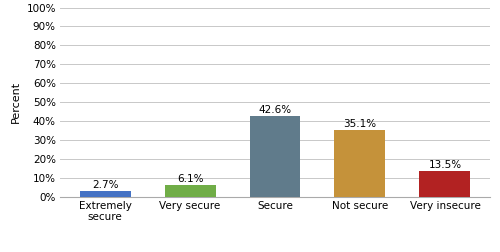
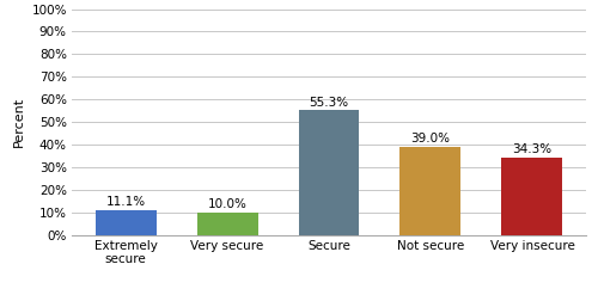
Extremely secure: 2.7% -> 11.1%
Very secure: 6.1% -> 10.0%
Secure: 42.6% -> 55.3%
Not secure: 35.1% -> 39.0%
Very insecure: 13.5% -> 34.3%
